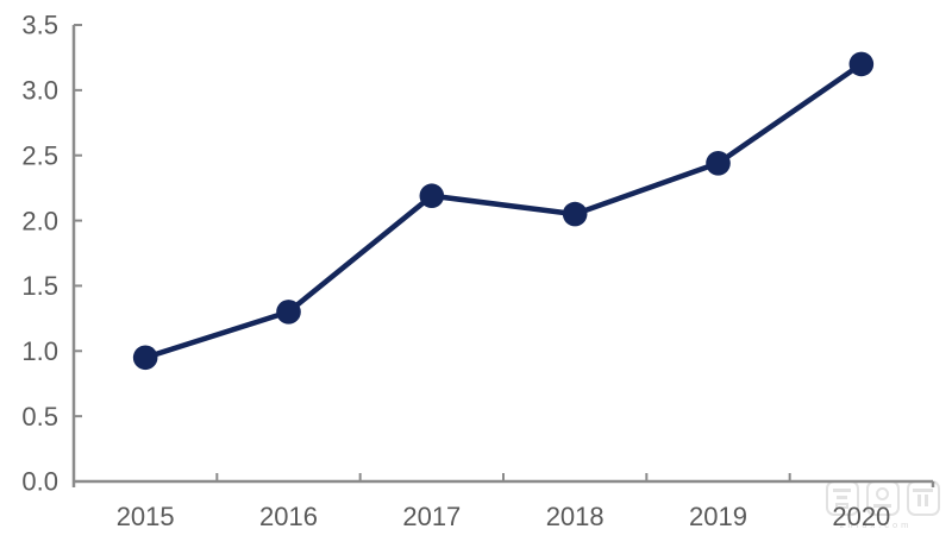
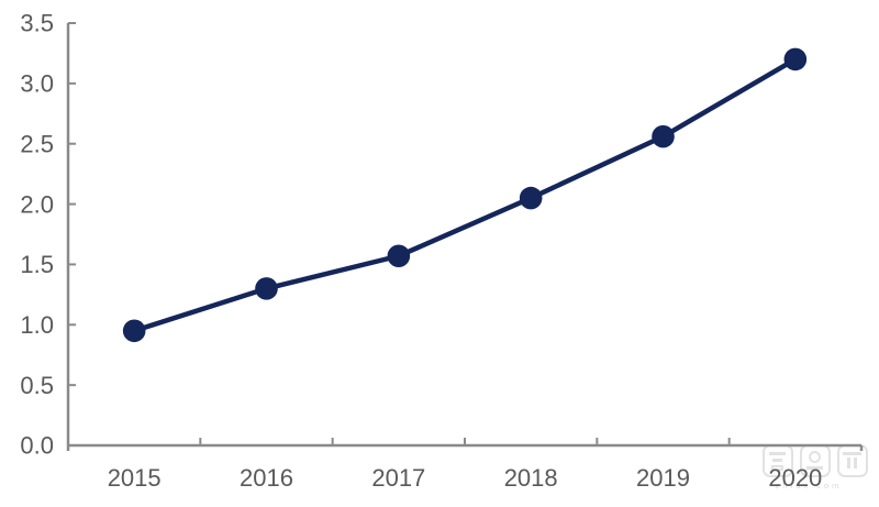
2017: 2.19 -> 1.57
2019: 2.44 -> 2.56
